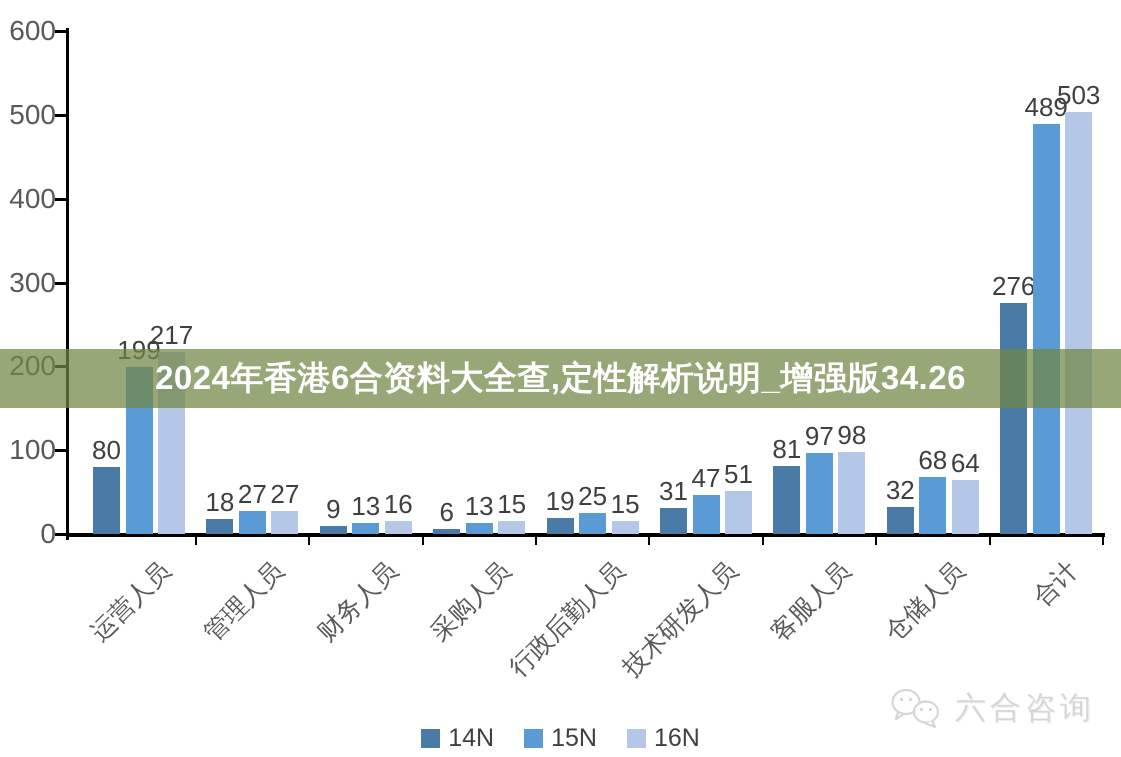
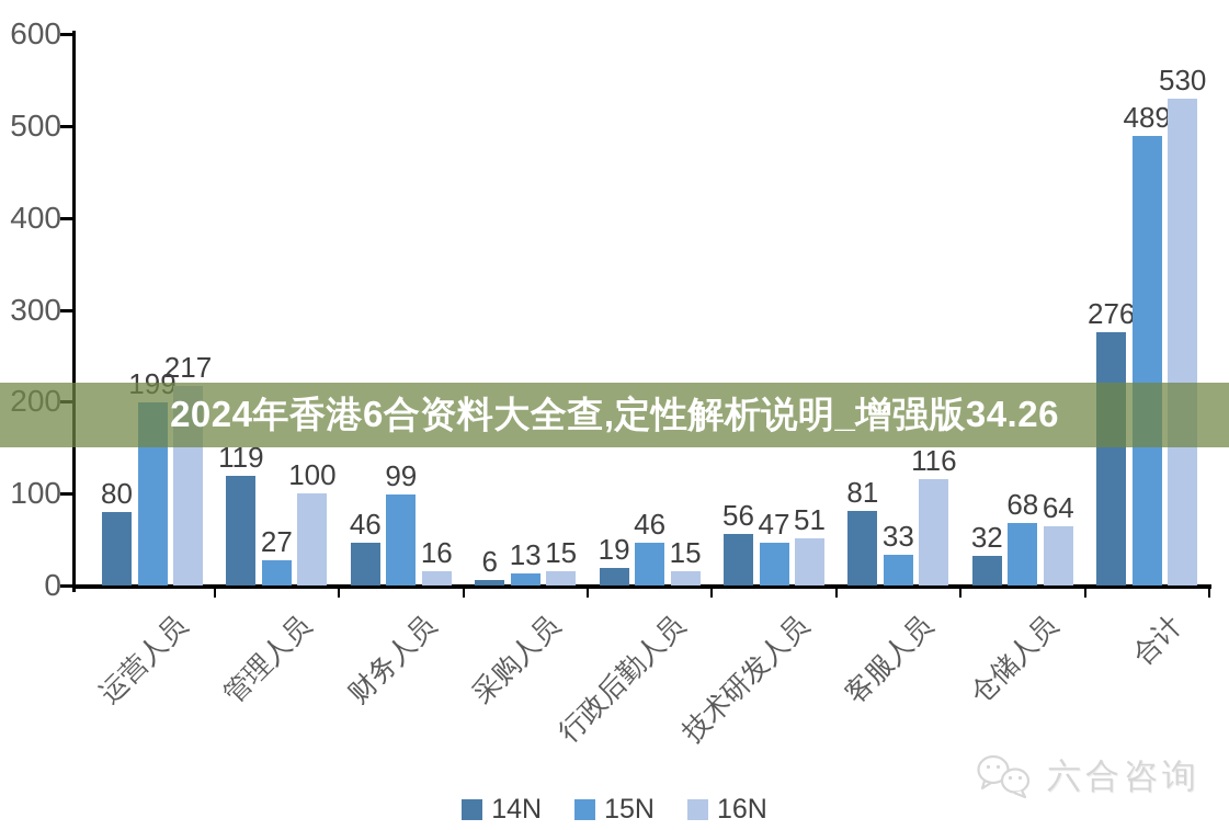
14N/管理人员: 18 -> 119
16N/管理人员: 27 -> 100
14N/财务人员: 9 -> 46
15N/财务人员: 13 -> 99
15N/行政后勤人员: 25 -> 46
14N/技术研发人员: 31 -> 56
15N/客服人员: 97 -> 33
16N/客服人员: 98 -> 116
16N/合计: 503 -> 530
